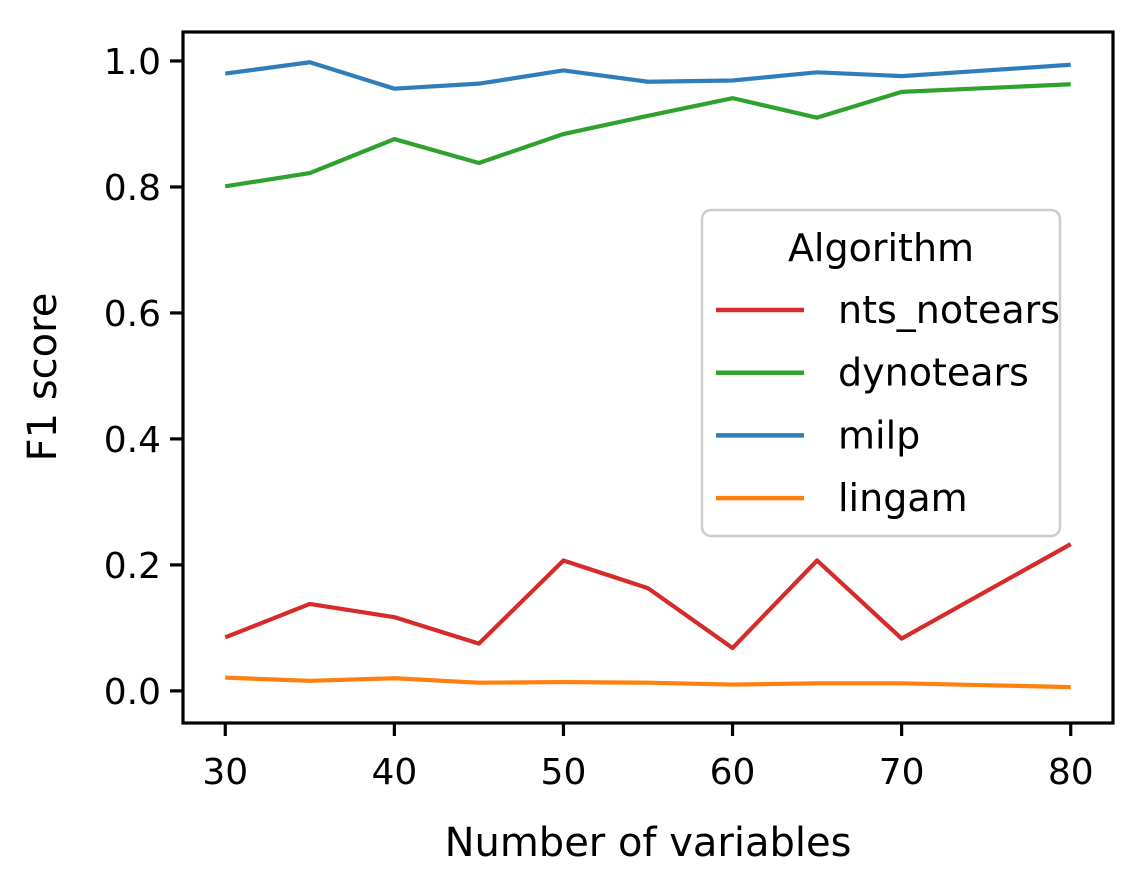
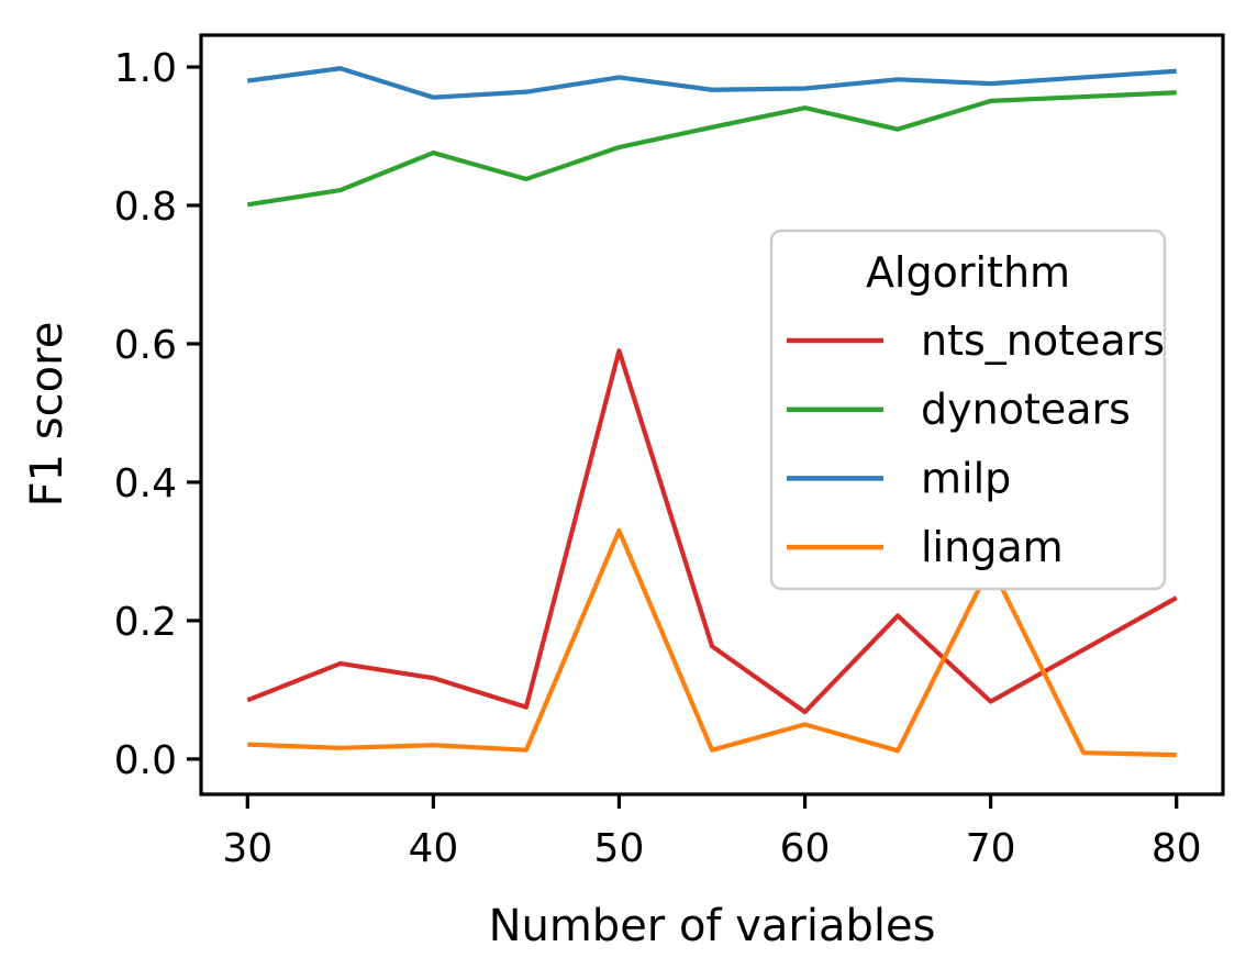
nts_notears/50: 0.21 -> 0.59
lingam/50: 0.01 -> 0.33
lingam/60: 0.01 -> 0.05
lingam/70: 0.01 -> 0.28
